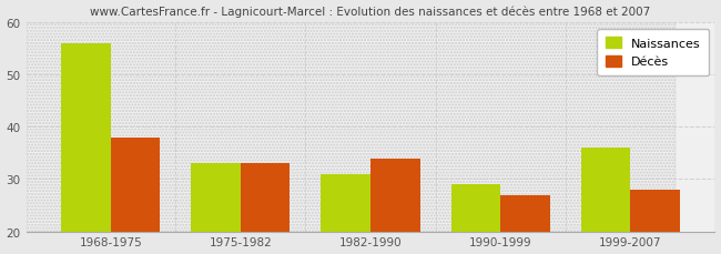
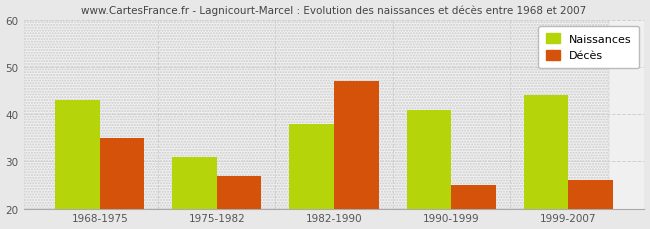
Naissances/1968-1975: 56 -> 43
Décès/1968-1975: 38 -> 35
Naissances/1975-1982: 33 -> 31
Décès/1975-1982: 33 -> 27
Naissances/1982-1990: 31 -> 38
Décès/1982-1990: 34 -> 47
Naissances/1990-1999: 29 -> 41
Décès/1990-1999: 27 -> 25
Naissances/1999-2007: 36 -> 44
Décès/1999-2007: 28 -> 26
